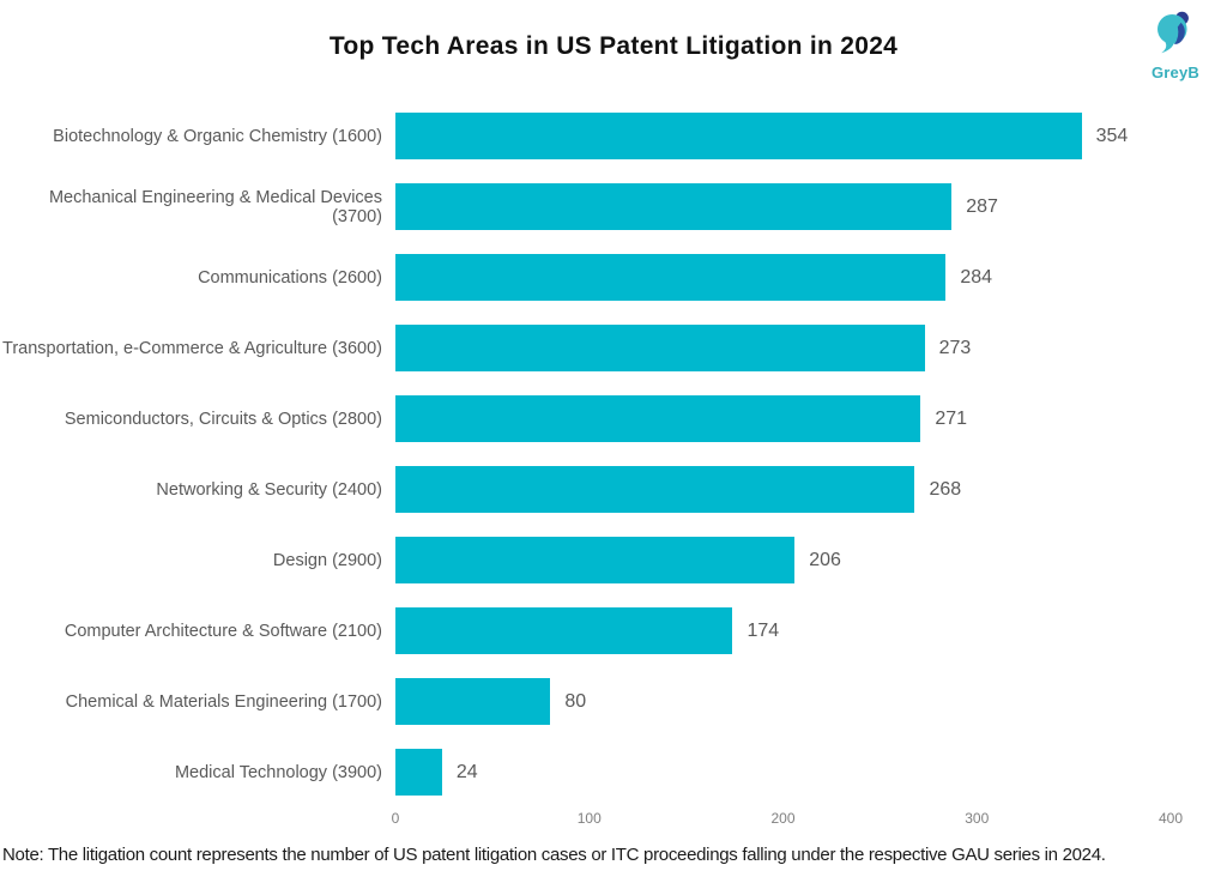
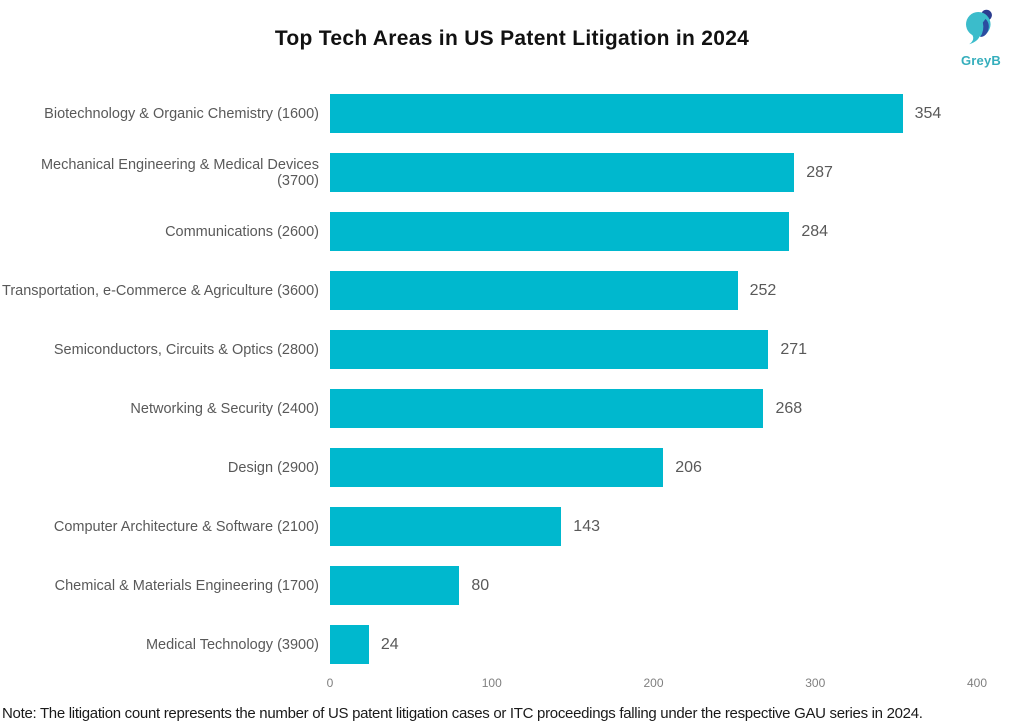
Transportation, e-Commerce & Agriculture (3600): 273 -> 252
Computer Architecture & Software (2100): 174 -> 143
